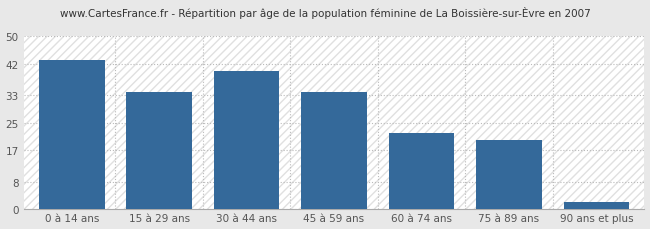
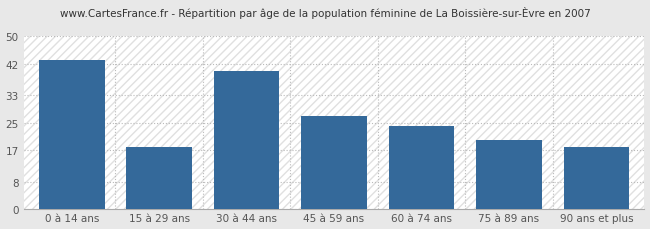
15 à 29 ans: 34 -> 18
45 à 59 ans: 34 -> 27
60 à 74 ans: 22 -> 24
90 ans et plus: 2 -> 18
